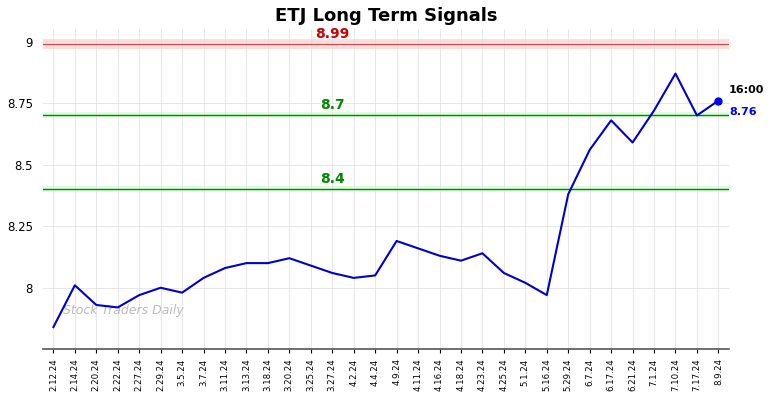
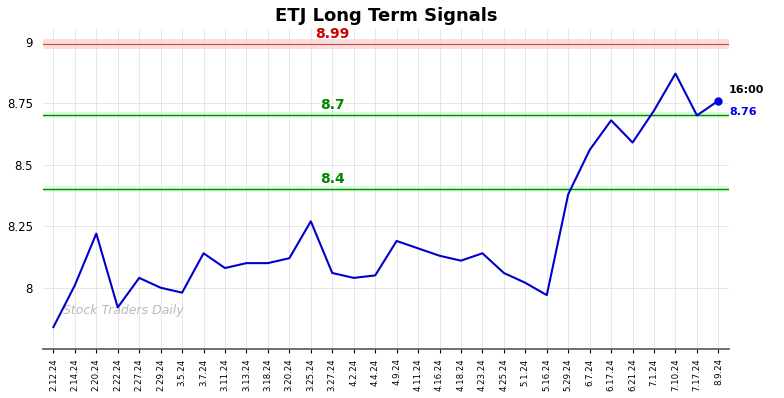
2.20.24: 7.93 -> 8.22
2.27.24: 7.97 -> 8.04
3.7.24: 8.04 -> 8.14
3.25.24: 8.09 -> 8.27
